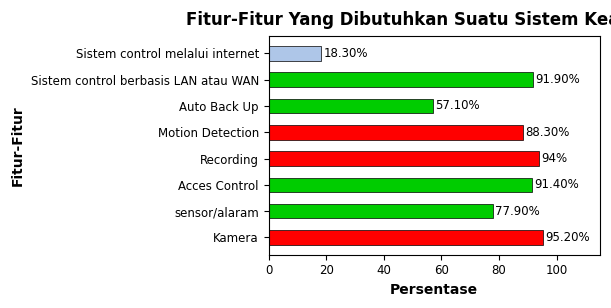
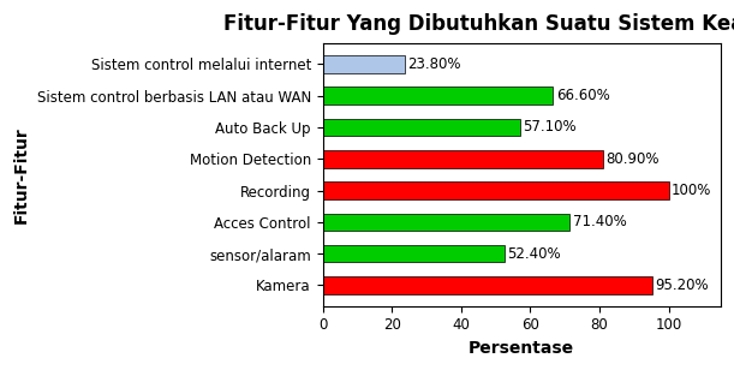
Sistem control melalui internet: 18.30% -> 23.80%
Sistem control berbasis LAN atau WAN: 91.90% -> 66.60%
Motion Detection: 88.30% -> 80.90%
Recording: 94% -> 100%
Acces Control: 91.40% -> 71.40%
sensor/alaram: 77.90% -> 52.40%
